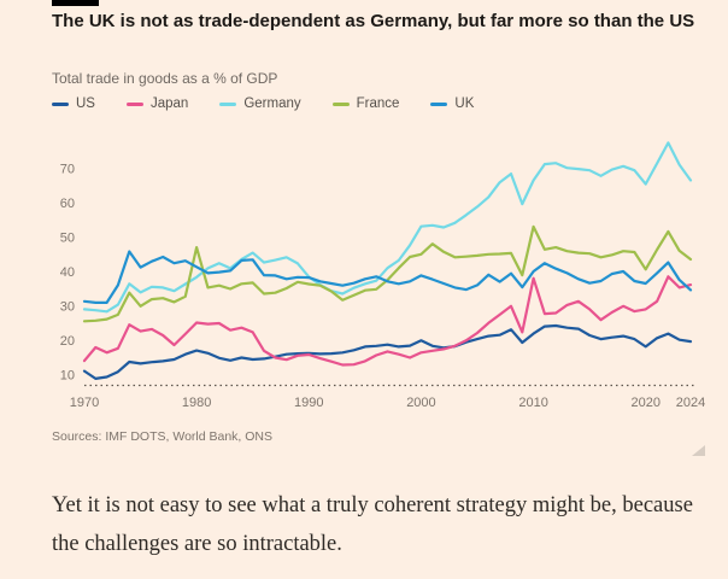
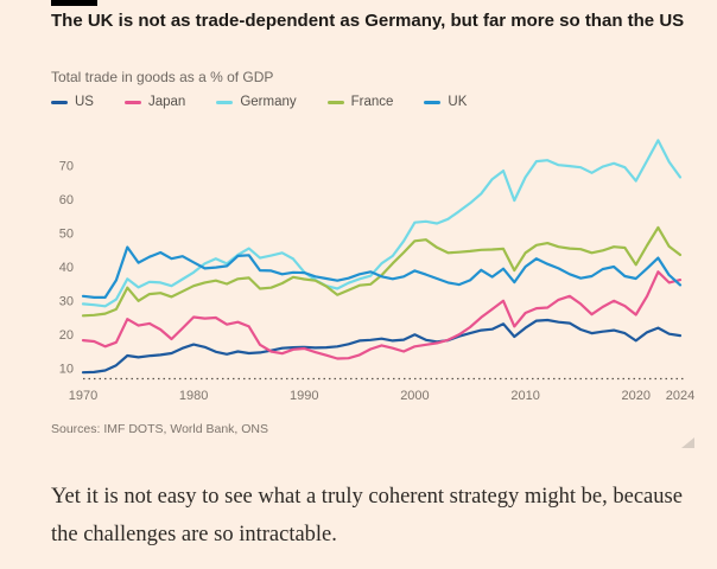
US/1970: 11 -> 9
Japan/1970: 14 -> 18
France/1980: 47 -> 34
France/2000: 45 -> 48
Japan/2010: 38 -> 26
France/2010: 53 -> 44
Japan/2020: 29 -> 26
